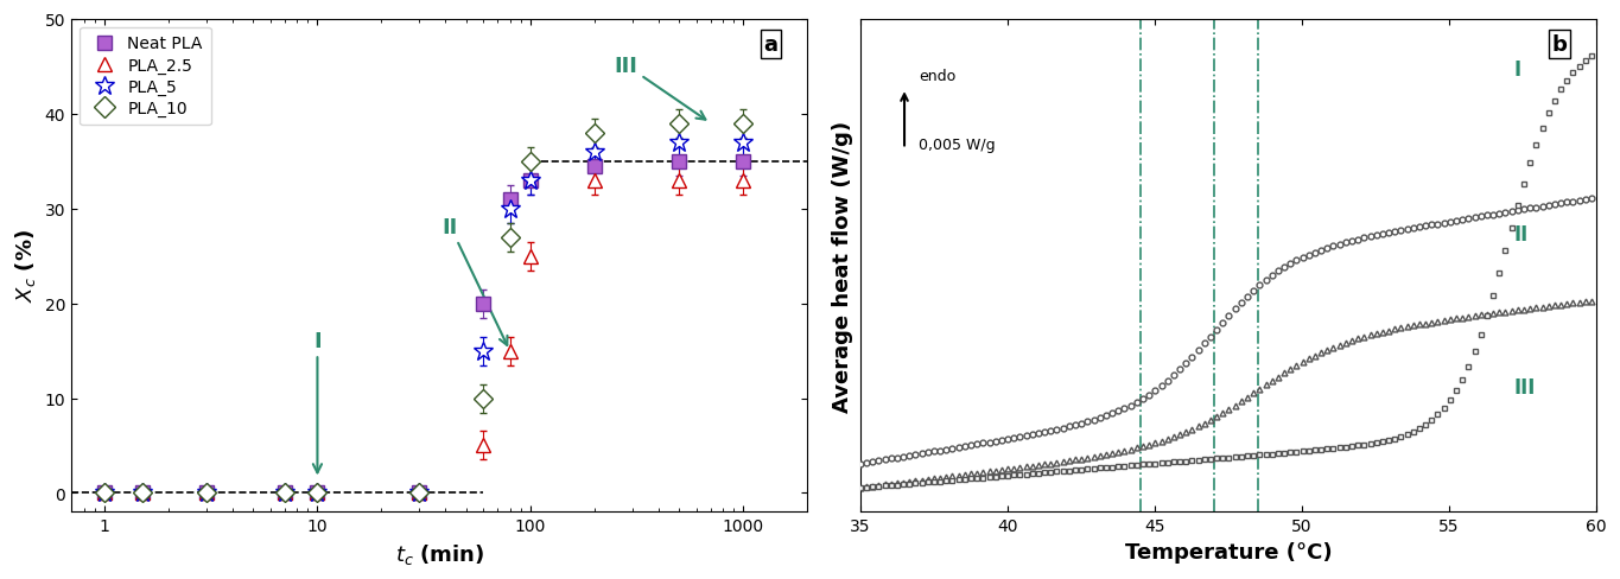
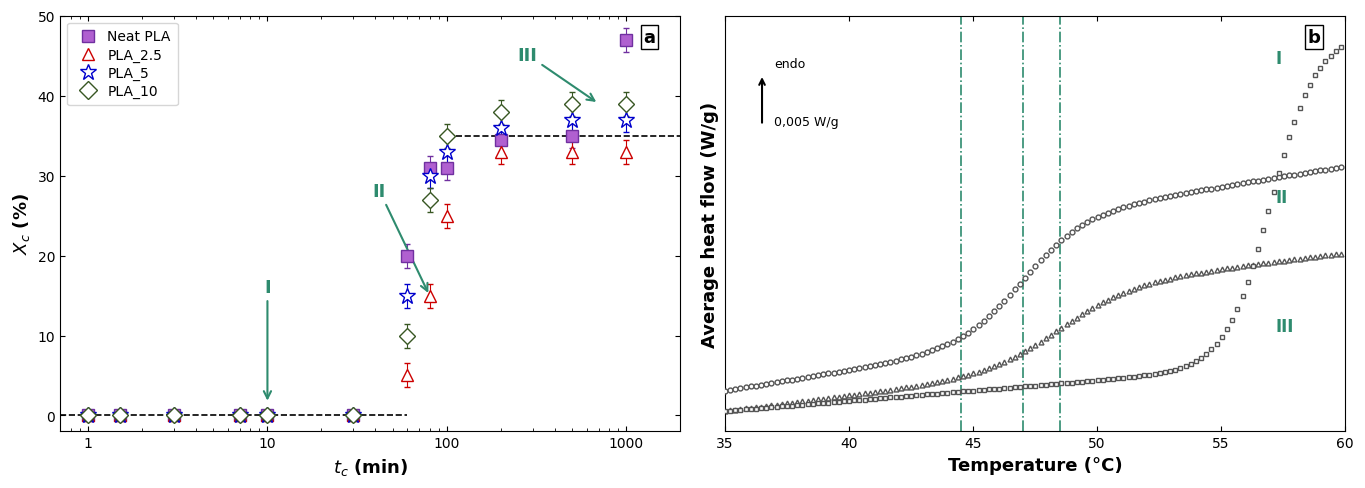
Neat PLA/100: 33.0 -> 31.0
Neat PLA/1000: 35.0 -> 47.0
